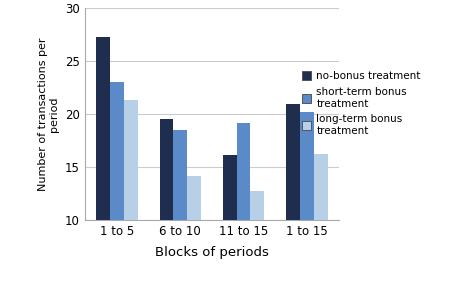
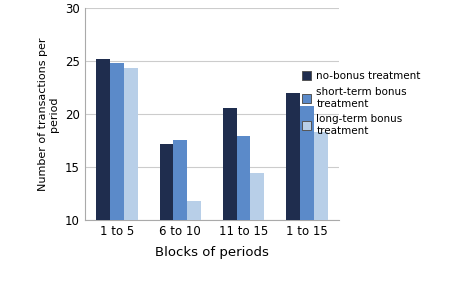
no-bonus treatment/1 to 5: 27.3 -> 25.2
short-term bonus treatment/1 to 5: 23.0 -> 24.8
long-term bonus treatment/1 to 5: 21.3 -> 24.4
no-bonus treatment/6 to 10: 19.5 -> 17.2
short-term bonus treatment/6 to 10: 18.5 -> 17.6
long-term bonus treatment/6 to 10: 14.2 -> 11.8
no-bonus treatment/11 to 15: 16.1 -> 20.6
short-term bonus treatment/11 to 15: 19.2 -> 17.9
long-term bonus treatment/11 to 15: 12.7 -> 14.4
no-bonus treatment/1 to 15: 21.0 -> 22.0
short-term bonus treatment/1 to 15: 20.2 -> 20.8
long-term bonus treatment/1 to 15: 16.2 -> 18.3
